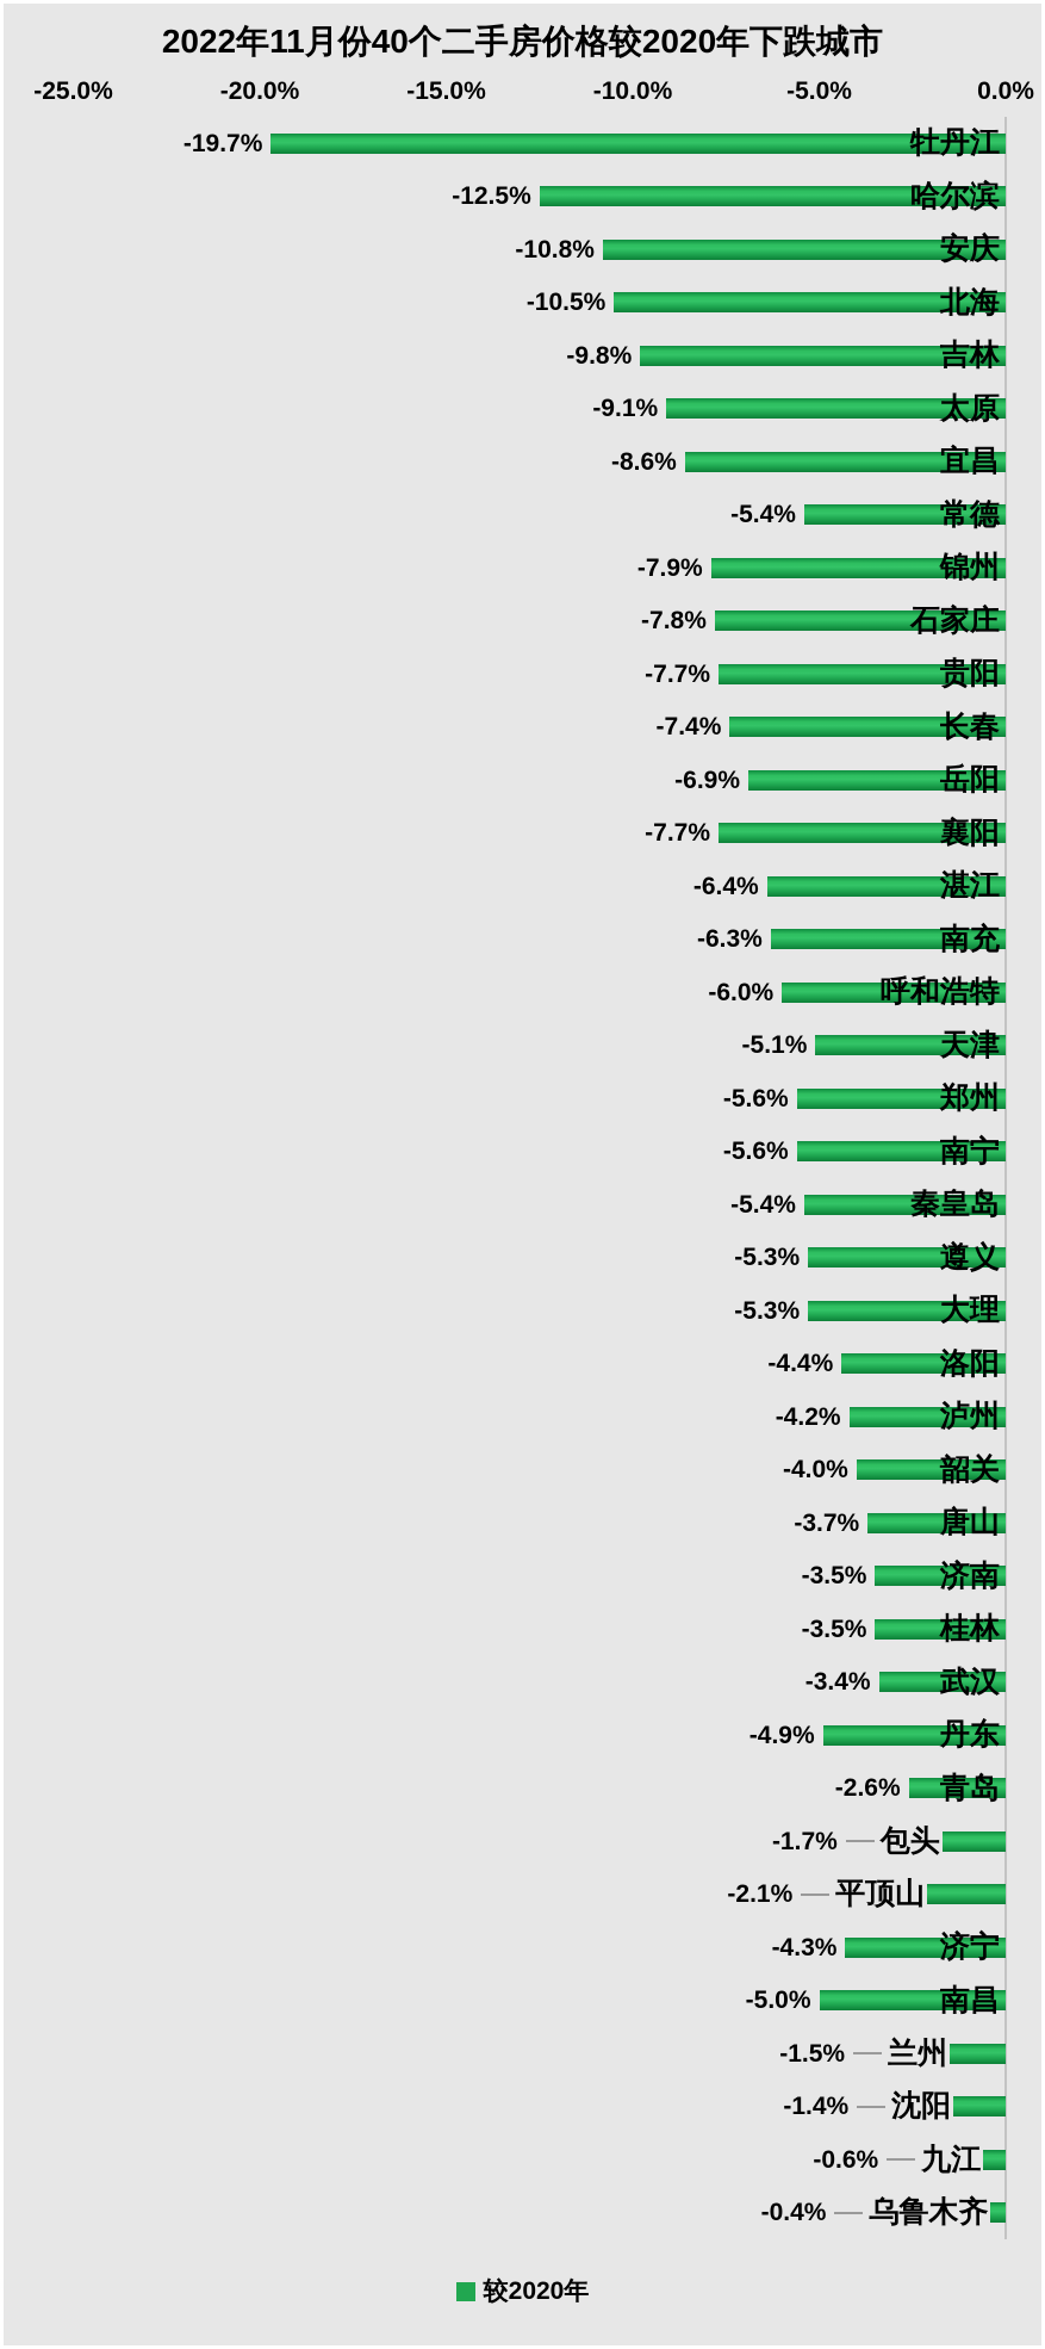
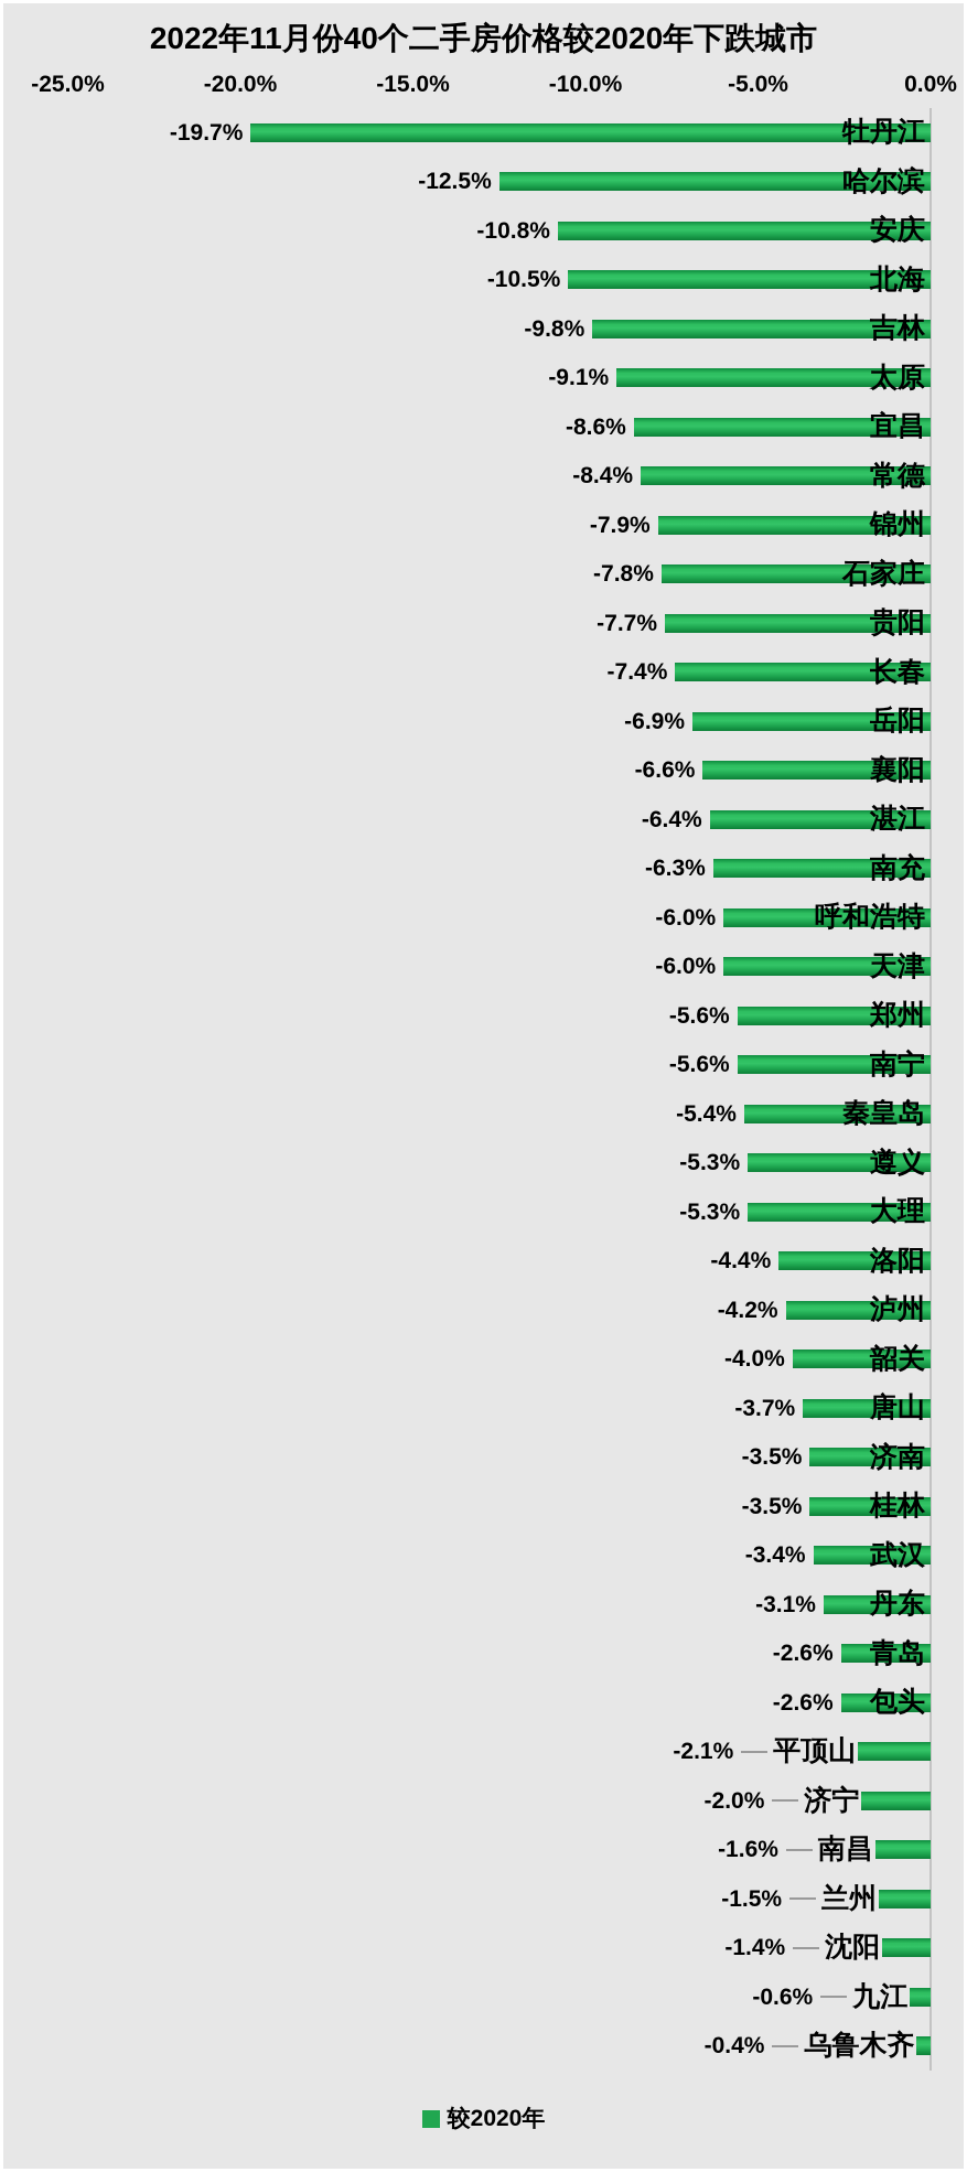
常德: -5.4% -> -8.4%
襄阳: -7.7% -> -6.6%
天津: -5.1% -> -6.0%
丹东: -4.9% -> -3.1%
包头: -1.7% -> -2.6%
济宁: -4.3% -> -2.0%
南昌: -5.0% -> -1.6%
